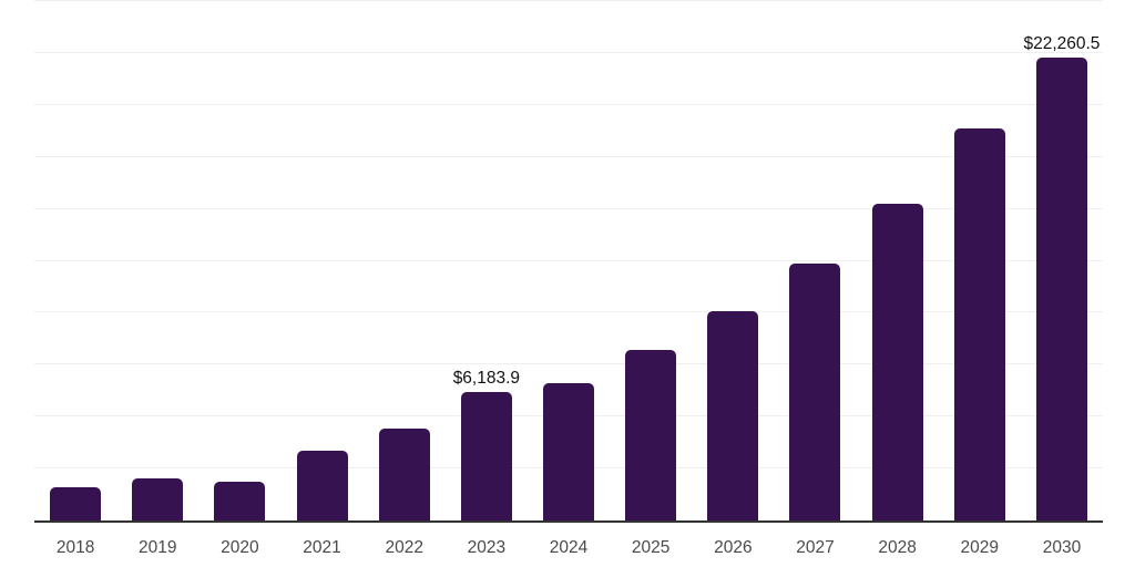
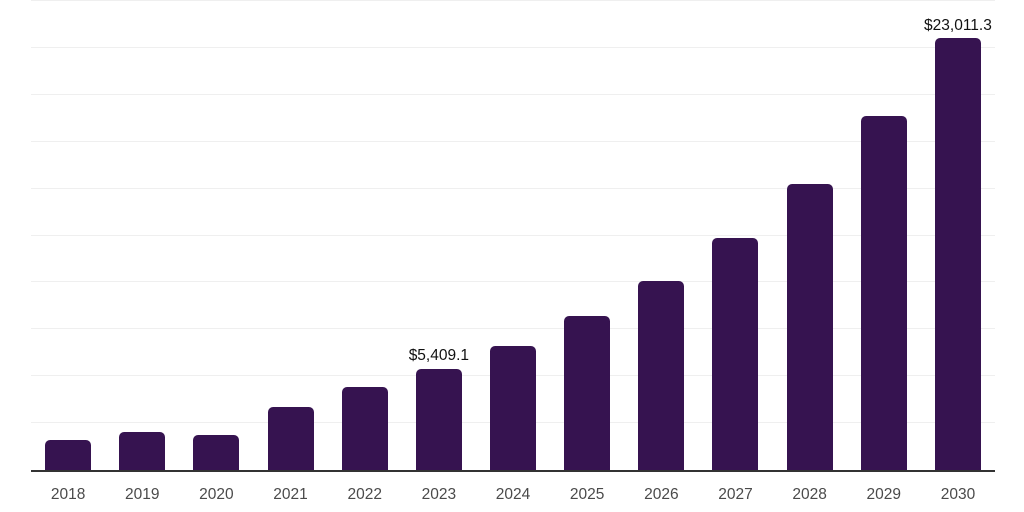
2023: $6,183.9 -> $5,409.1
2030: $22,260.5 -> $23,011.3
